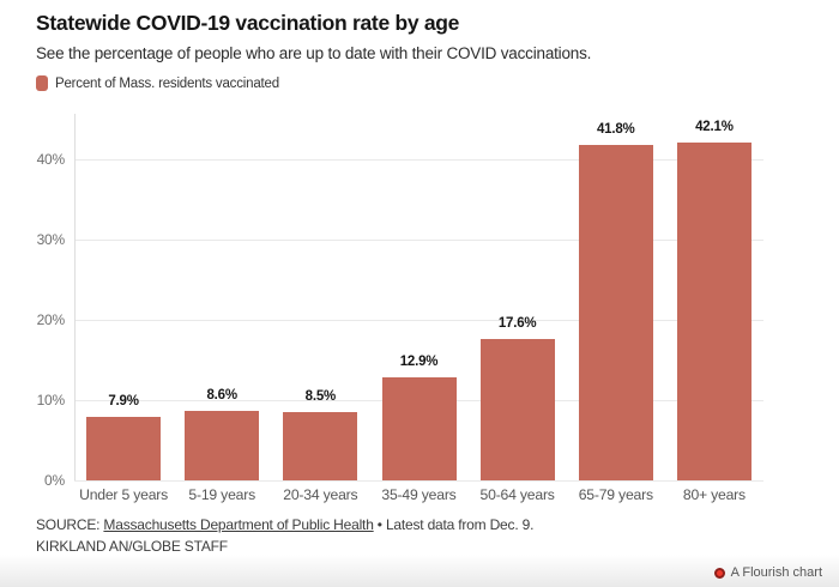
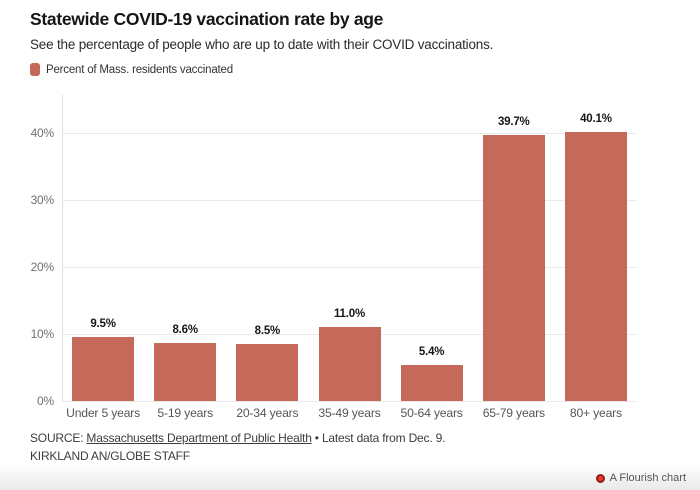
Under 5 years: 7.9% -> 9.5%
35-49 years: 12.9% -> 11.0%
50-64 years: 17.6% -> 5.4%
65-79 years: 41.8% -> 39.7%
80+ years: 42.1% -> 40.1%
